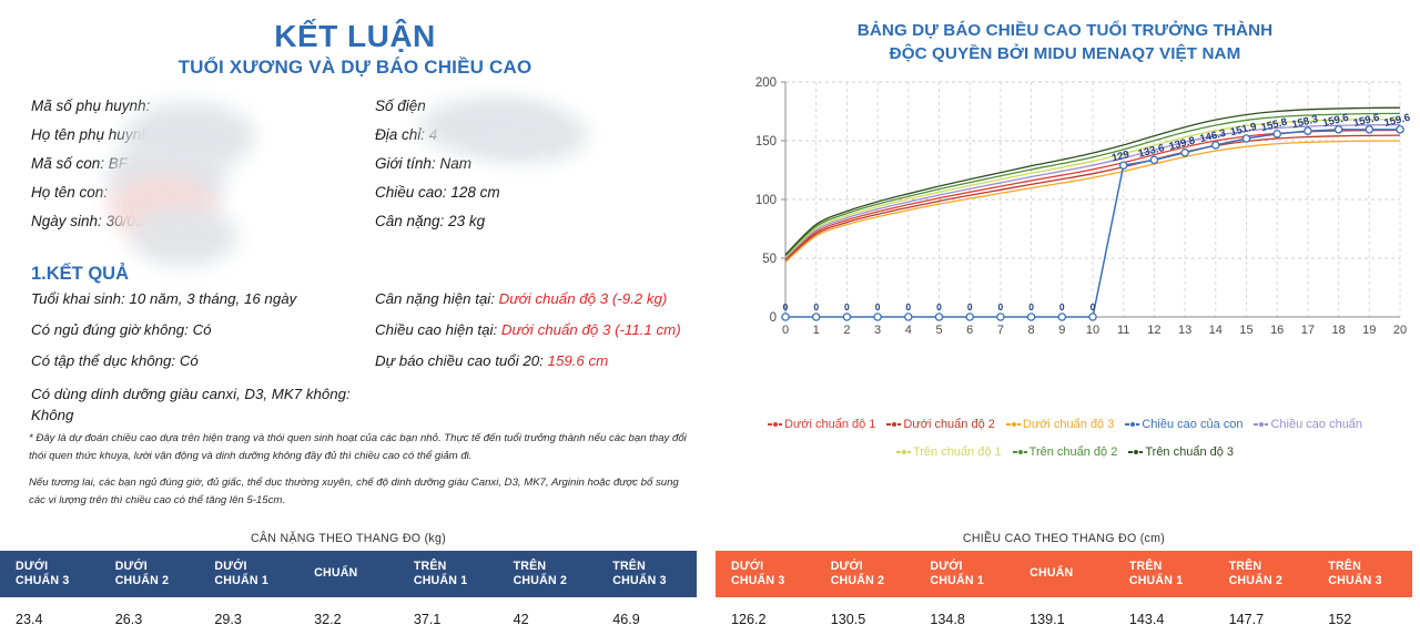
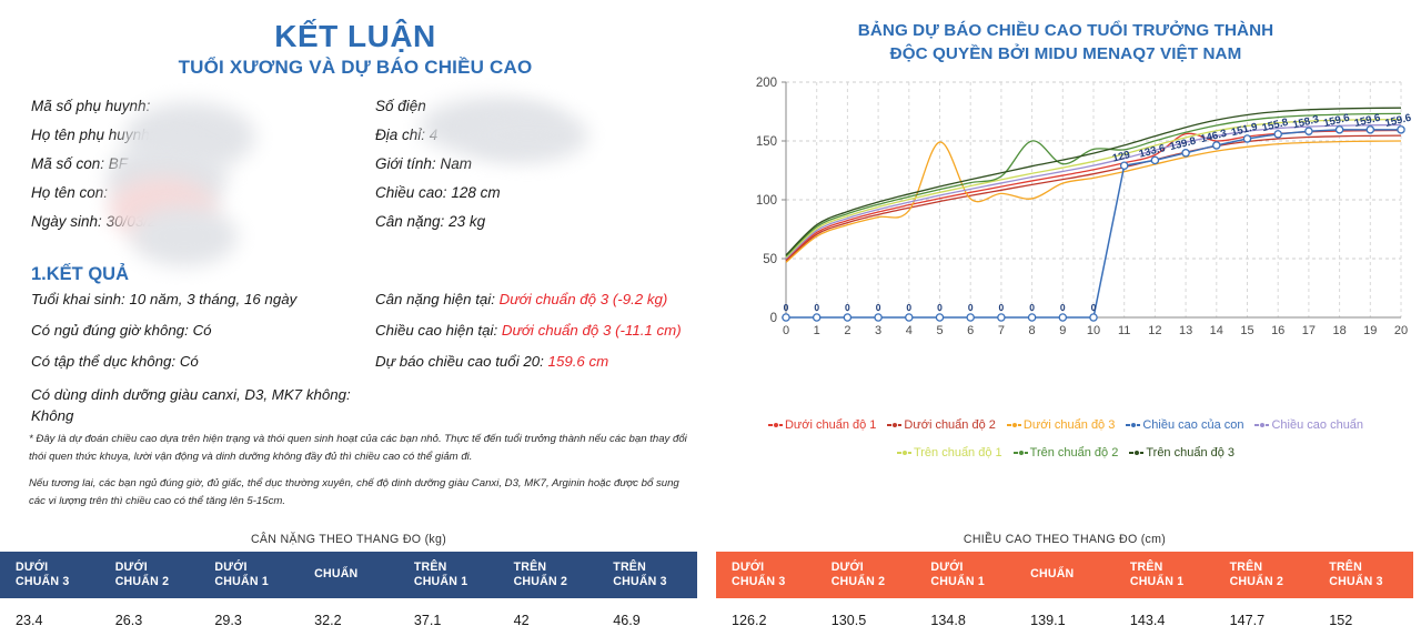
Dưới chuẩn độ 3/5: 96 -> 149
Dưới chuẩn độ 3/8: 110 -> 101
Trên chuẩn độ 2/8: 126 -> 150
Trên chuẩn độ 2/10: 136 -> 143
Dưới chuẩn độ 1/13: 145 -> 156
